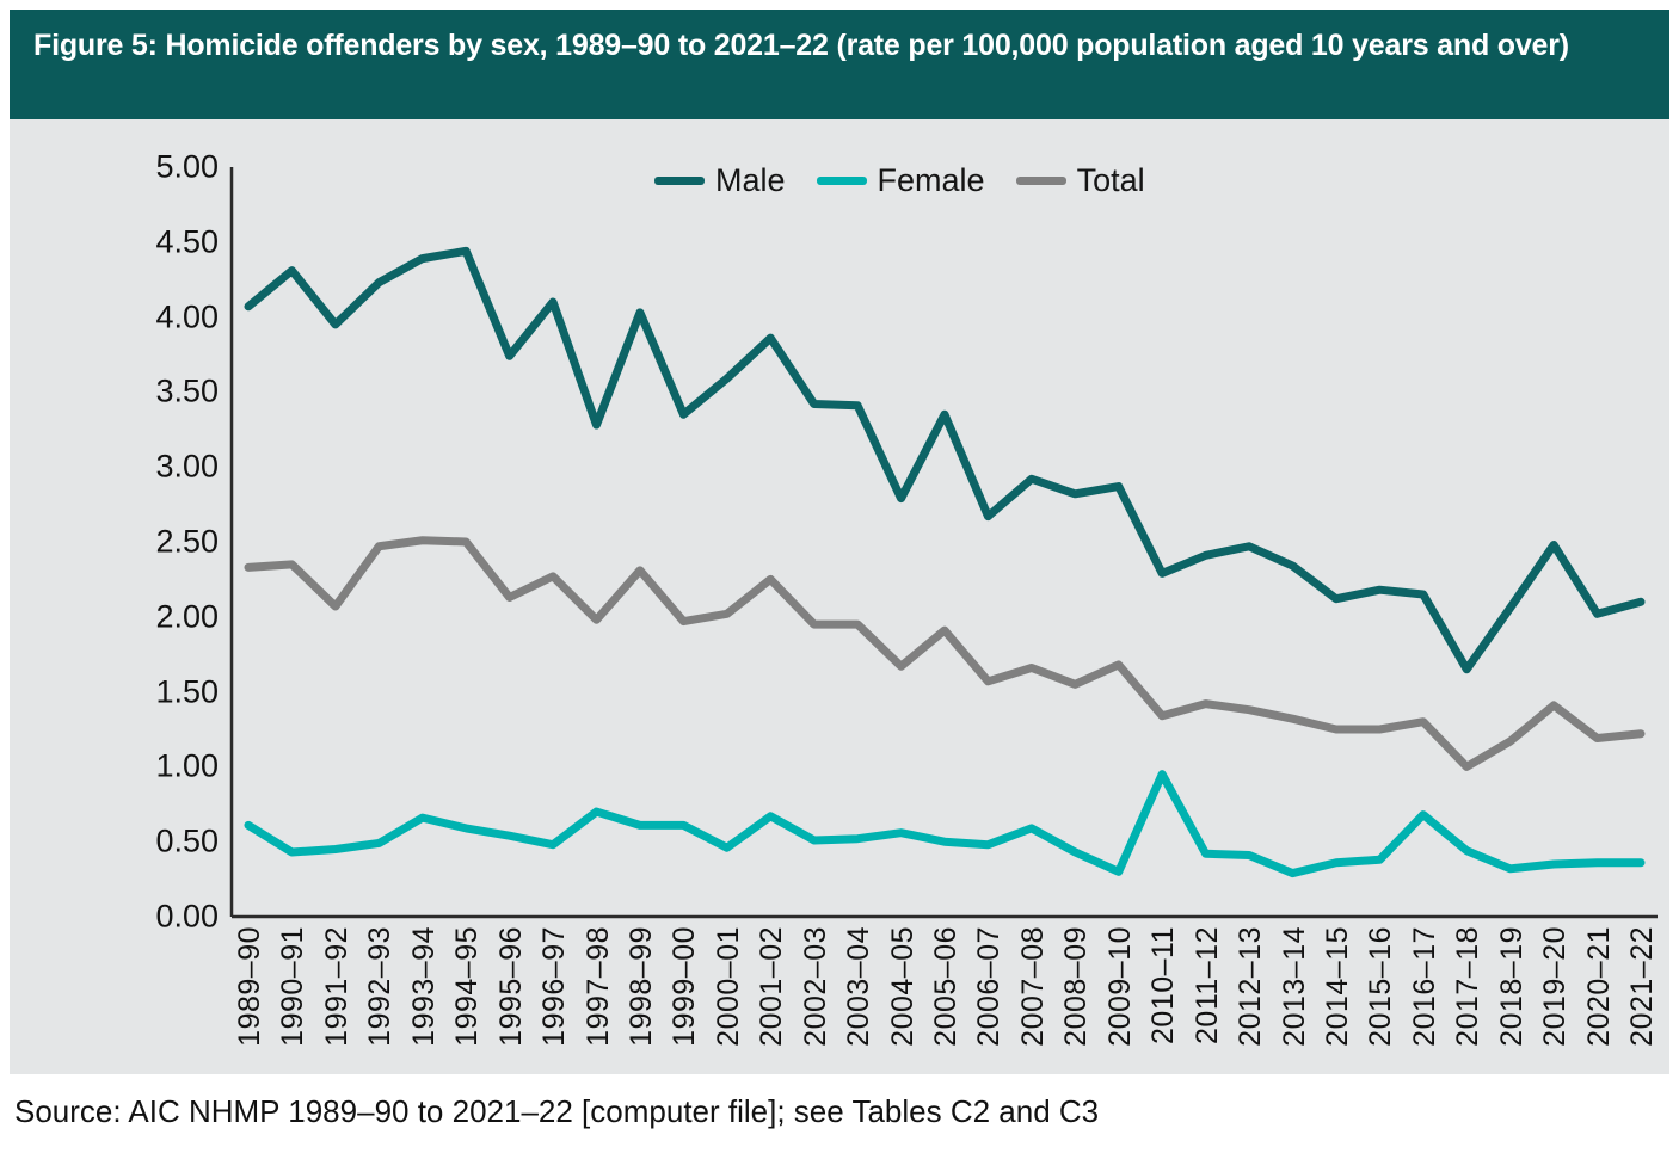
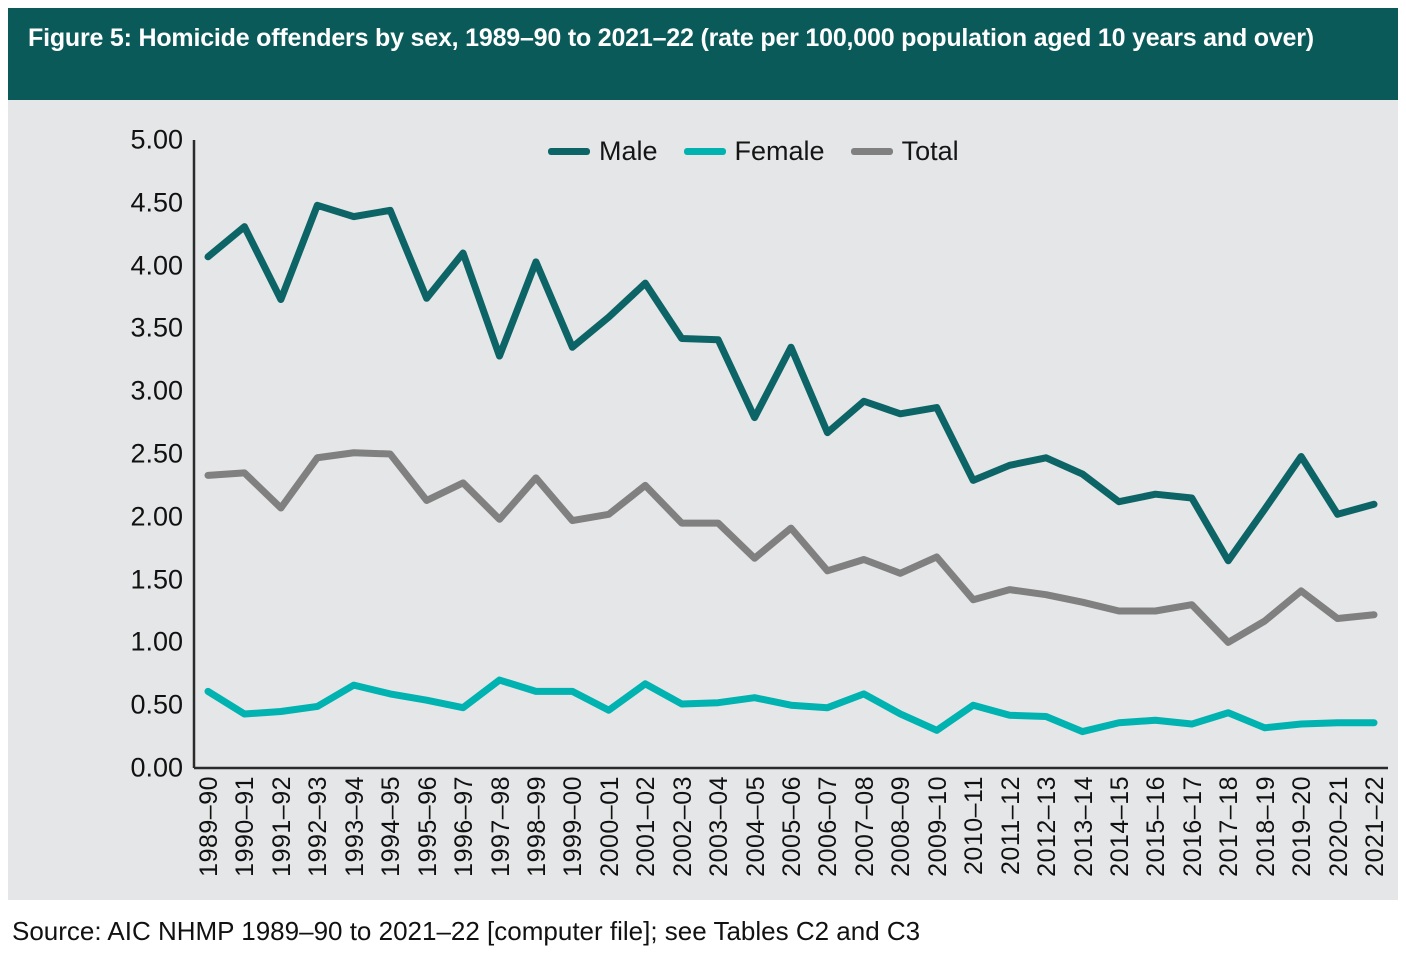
Male/1991–92: 3.95 -> 3.73
Male/1992–93: 4.23 -> 4.48
Female/2010–11: 0.95 -> 0.50
Female/2016–17: 0.68 -> 0.35
